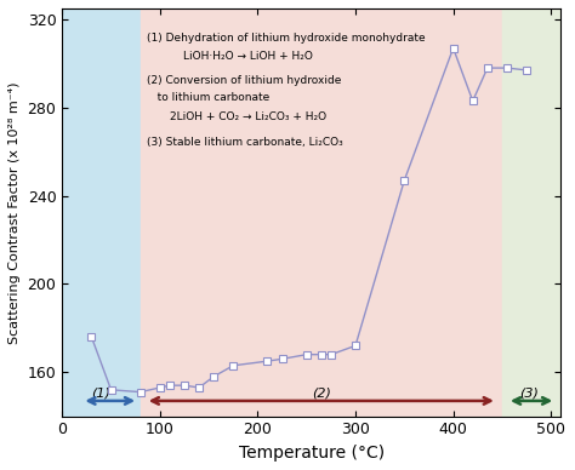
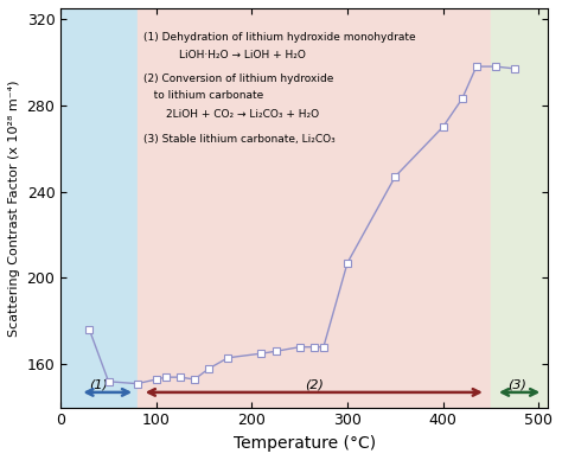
300: 172 -> 207
400: 307 -> 270
